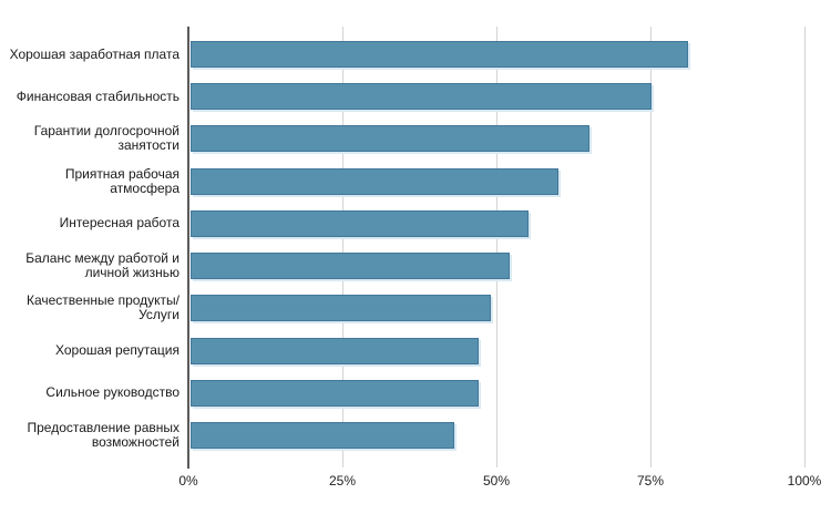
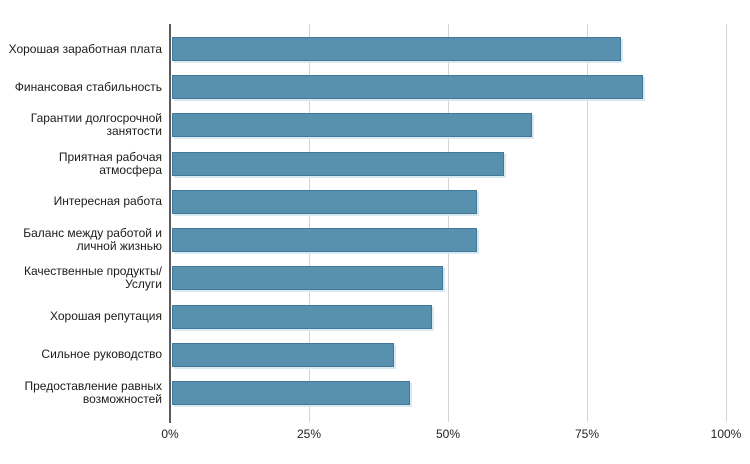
Финансовая стабильность: 75% -> 85%
Баланс между работой и личной жизнью: 52% -> 55%
Сильное руководство: 47% -> 40%
